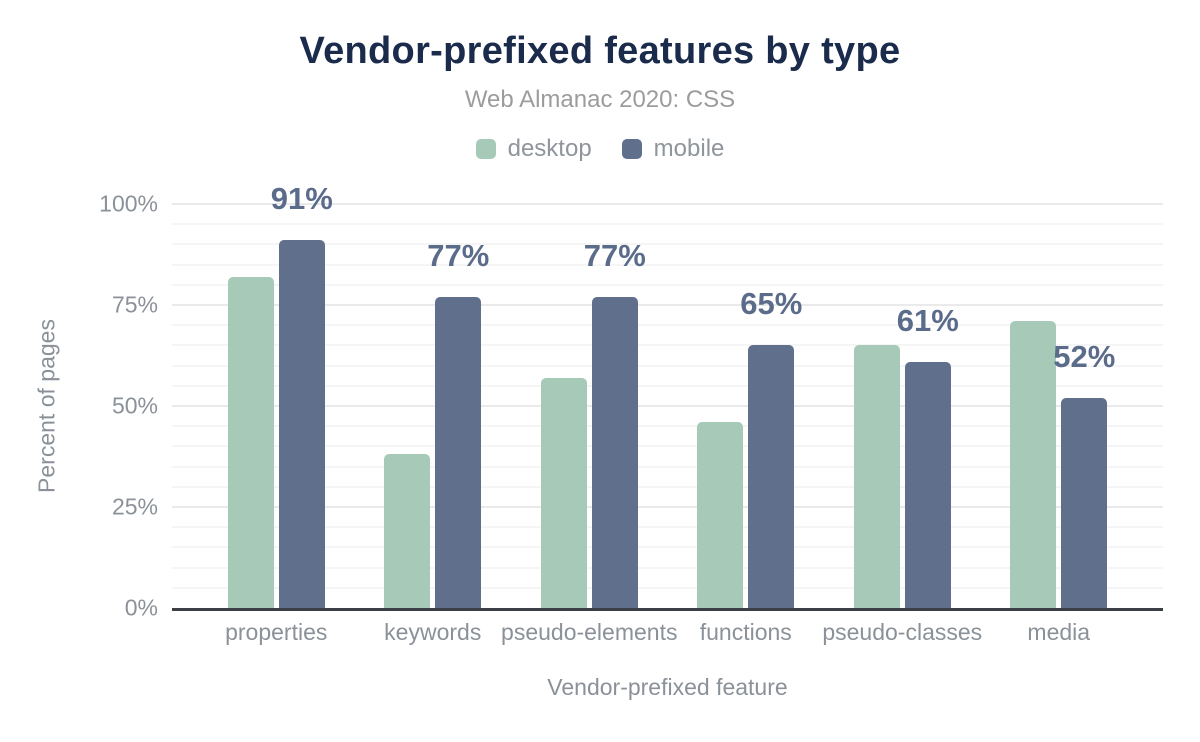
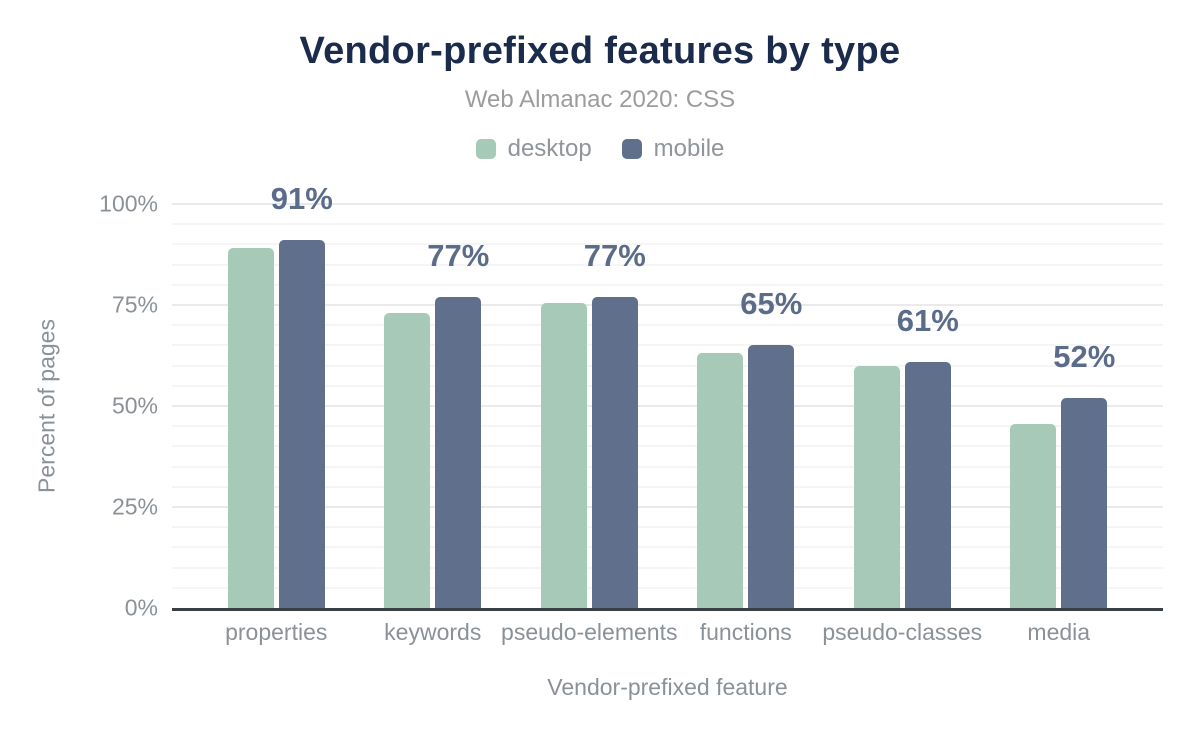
desktop/properties: 82% -> 89%
desktop/keywords: 38% -> 73%
desktop/pseudo-elements: 57% -> 76%
desktop/functions: 46% -> 63%
desktop/pseudo-classes: 65% -> 60%
desktop/media: 71% -> 46%
